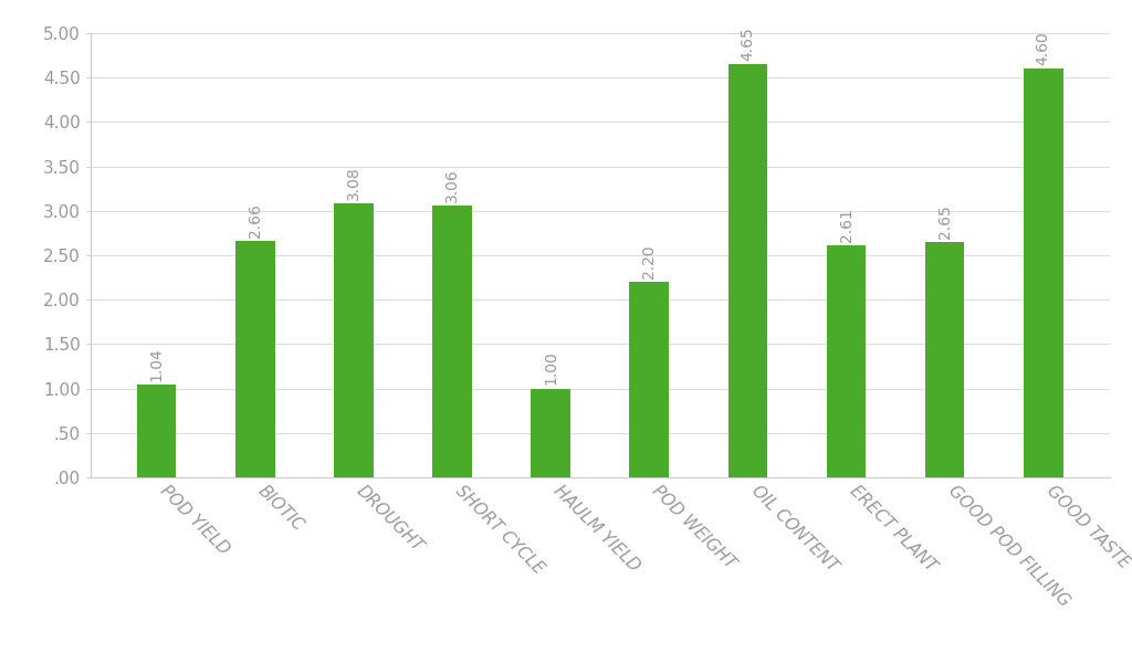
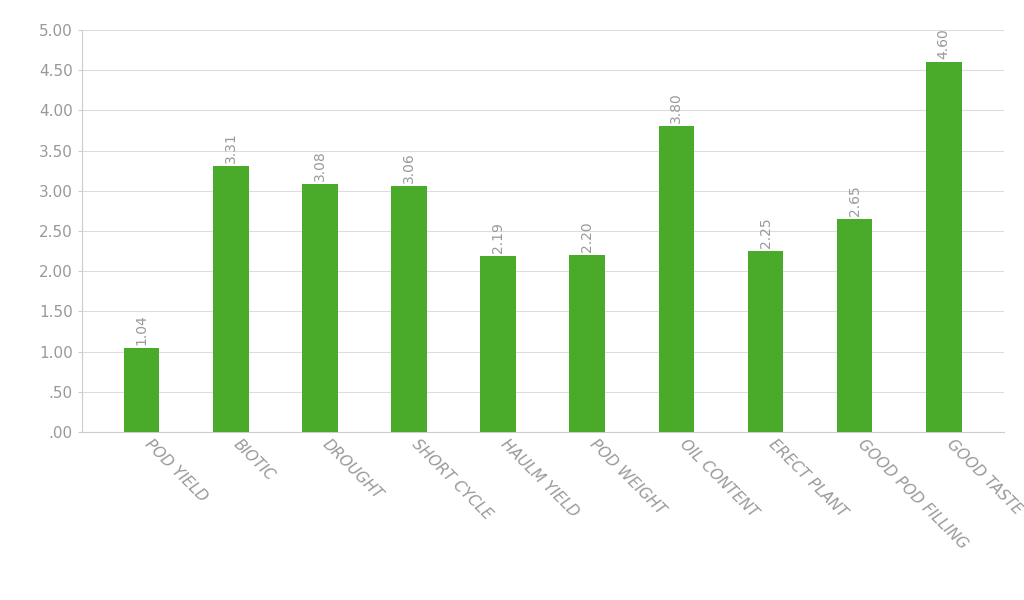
BIOTIC: 2.66 -> 3.31
HAULM YIELD: 1.00 -> 2.19
OIL CONTENT: 4.65 -> 3.80
ERECT PLANT: 2.61 -> 2.25
